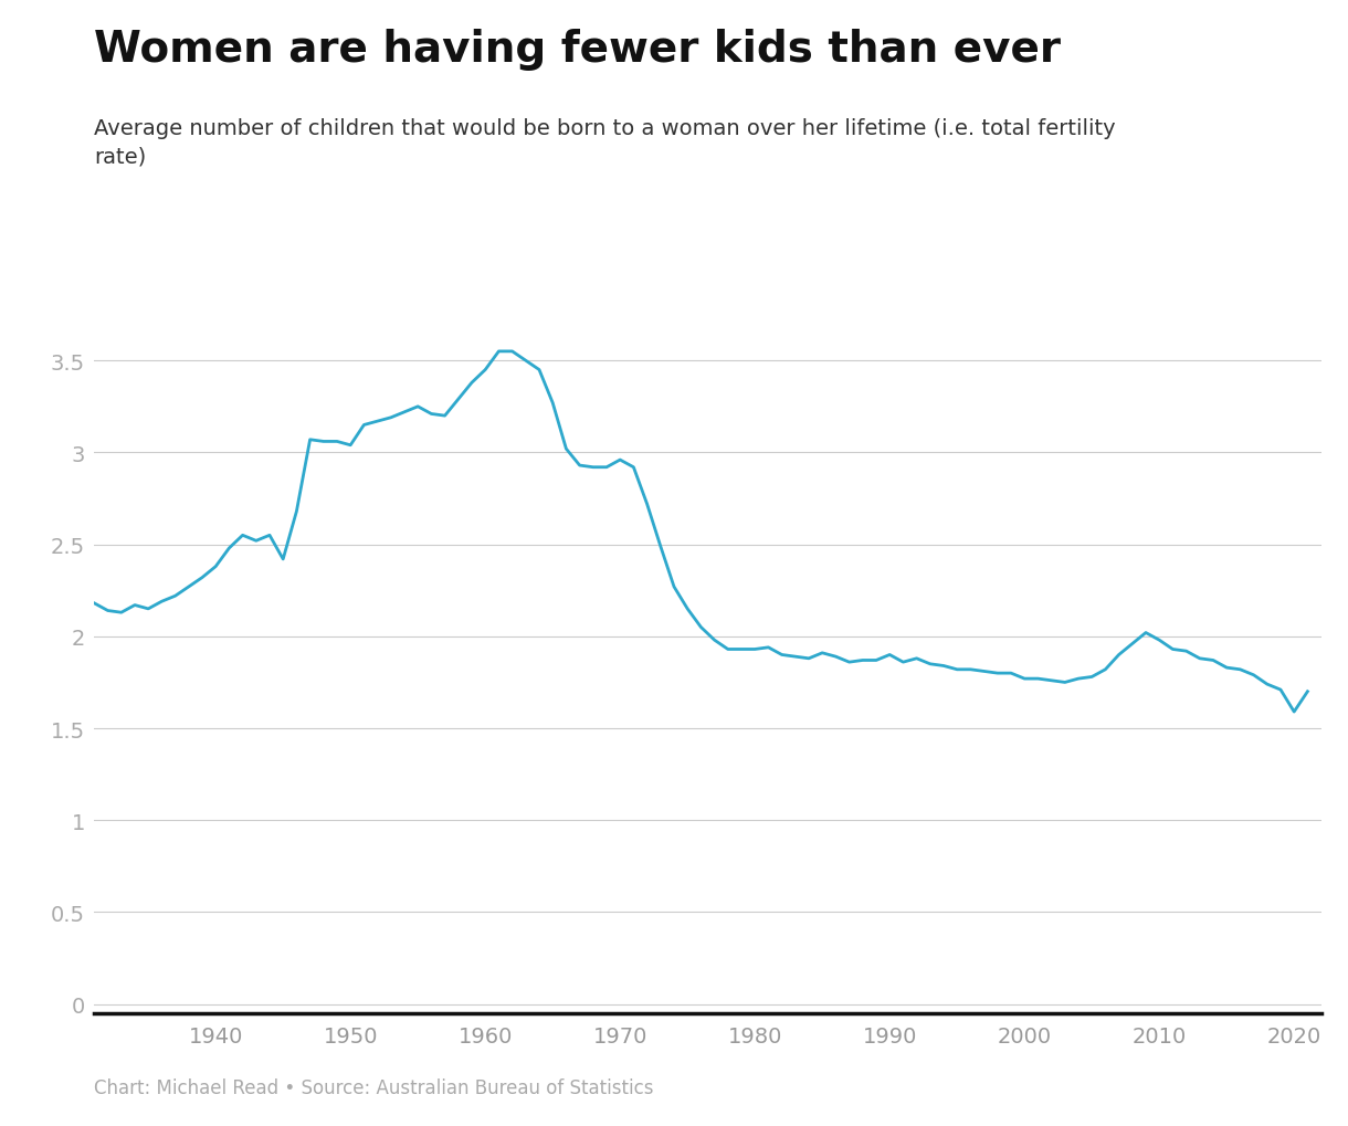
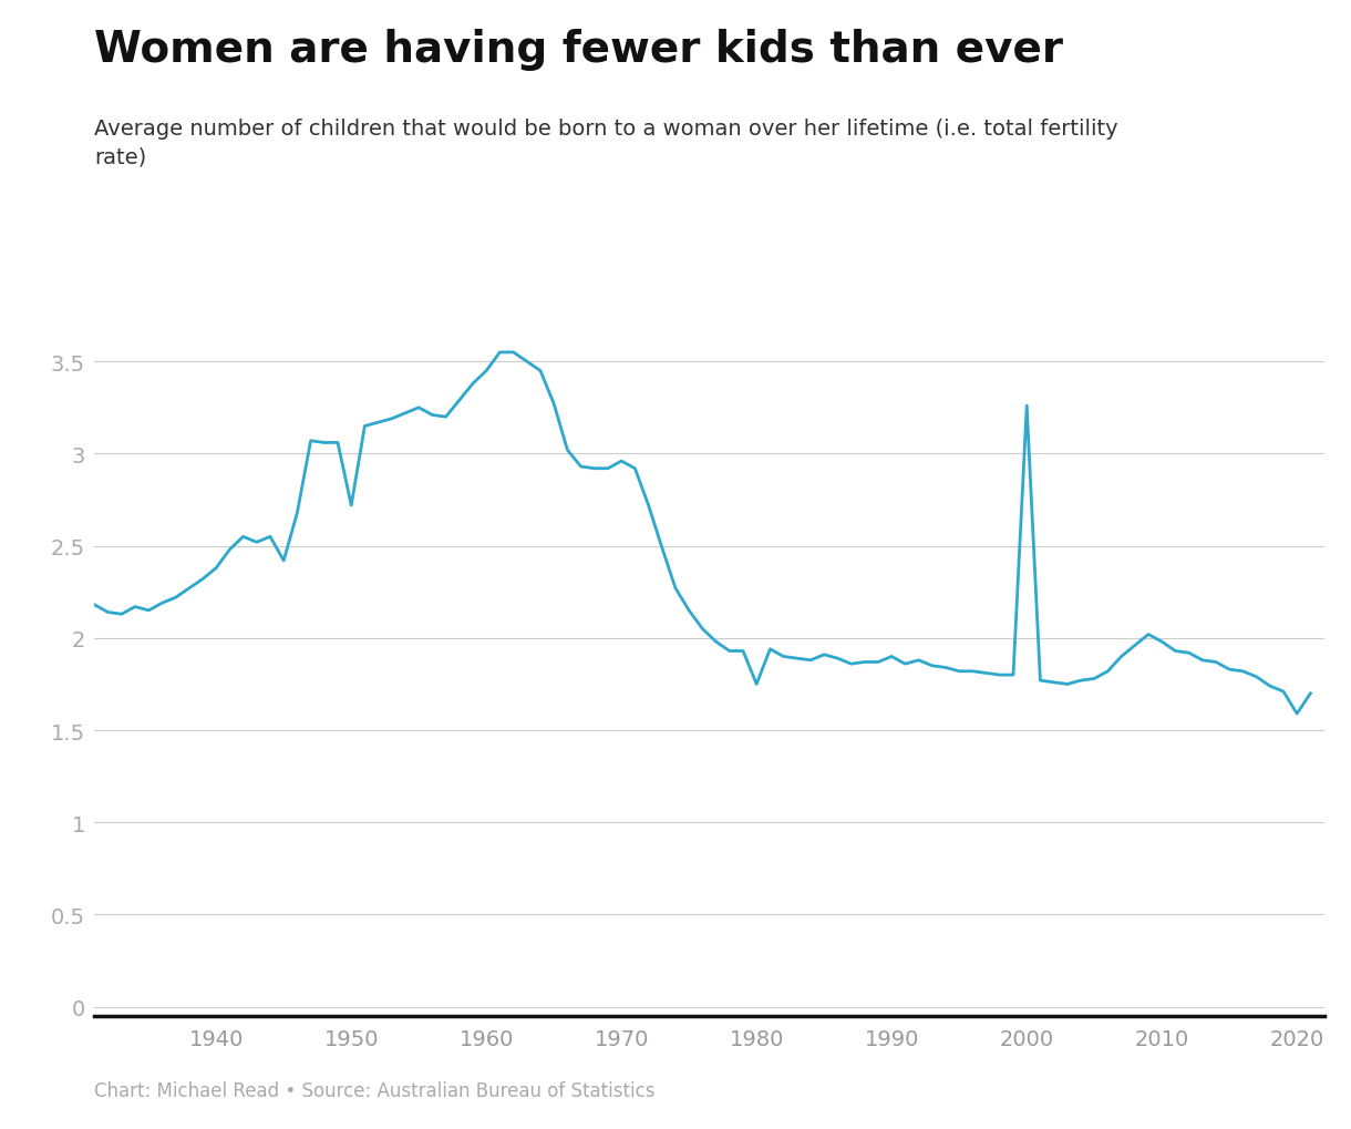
1950: 3.04 -> 2.72
1980: 1.93 -> 1.75
2000: 1.77 -> 3.26
